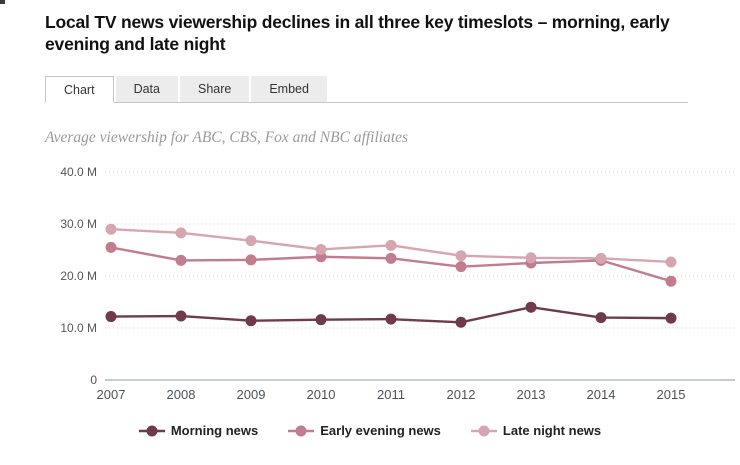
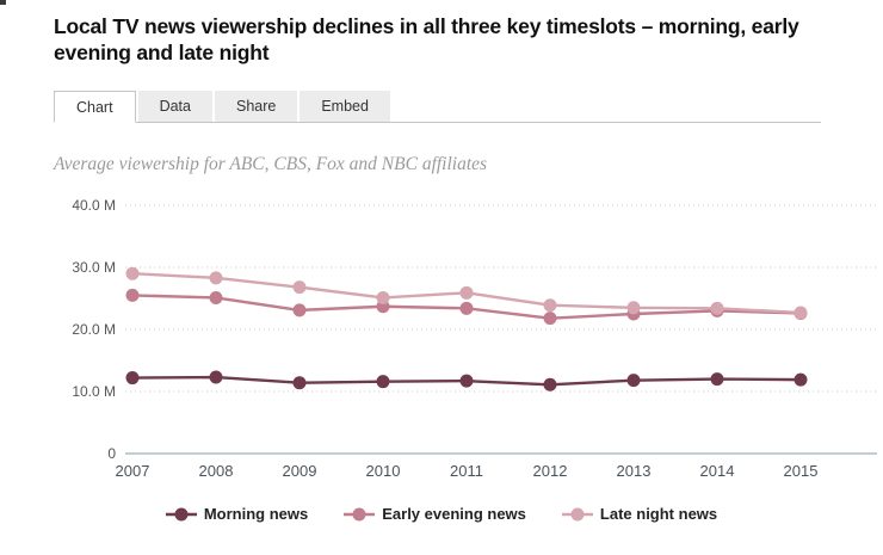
Early evening news/2008: 23M -> 25M
Morning news/2013: 14M -> 12M
Early evening news/2015: 19M -> 23M
